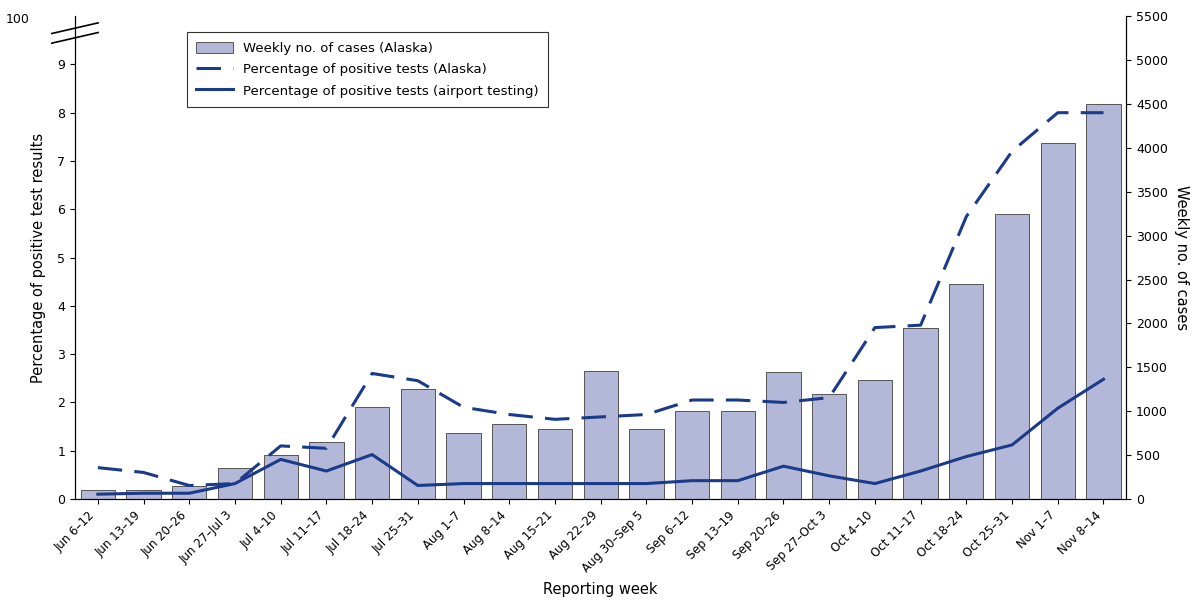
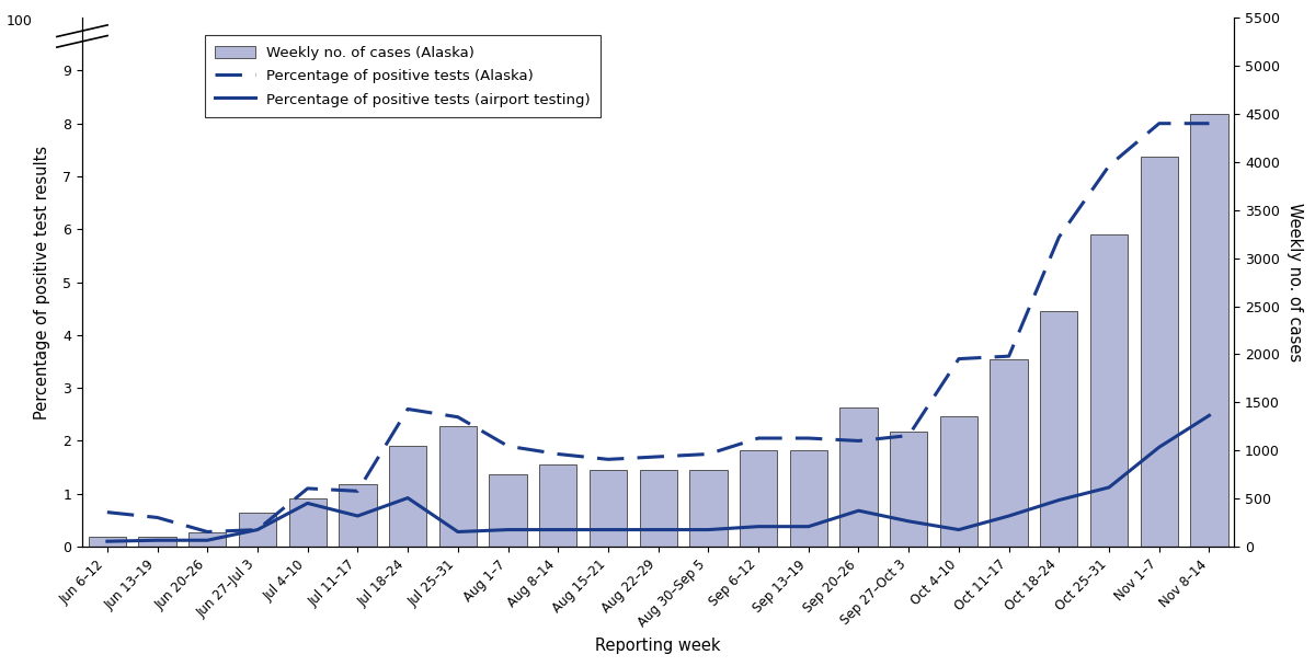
Weekly no. of cases (Alaska)/Aug 22–29: 1460 -> 800
